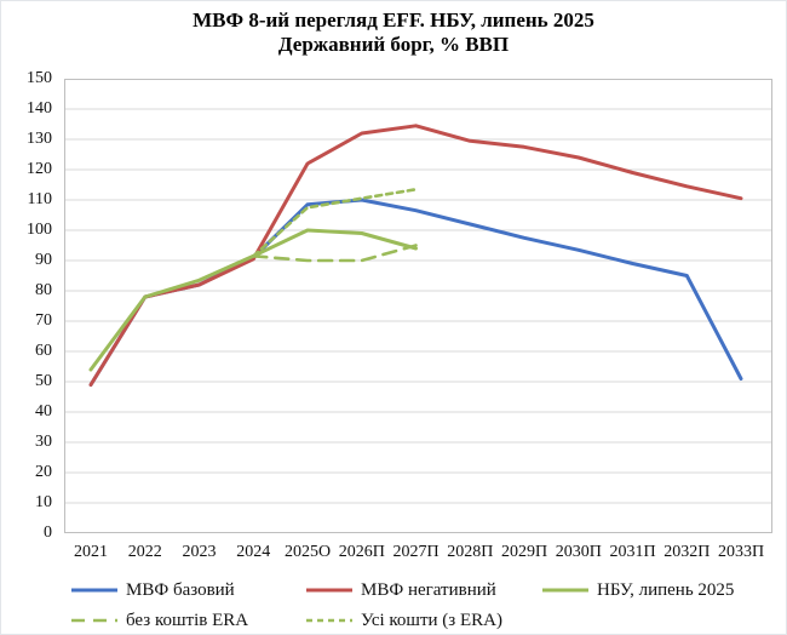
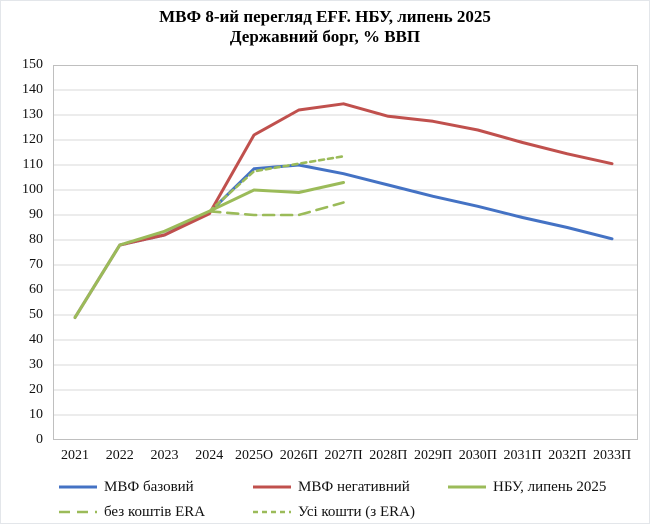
НБУ, липень 2025/2021: 54 -> 49
НБУ, липень 2025/2027П: 94 -> 103
МВФ базовий/2033П: 51 -> 80
